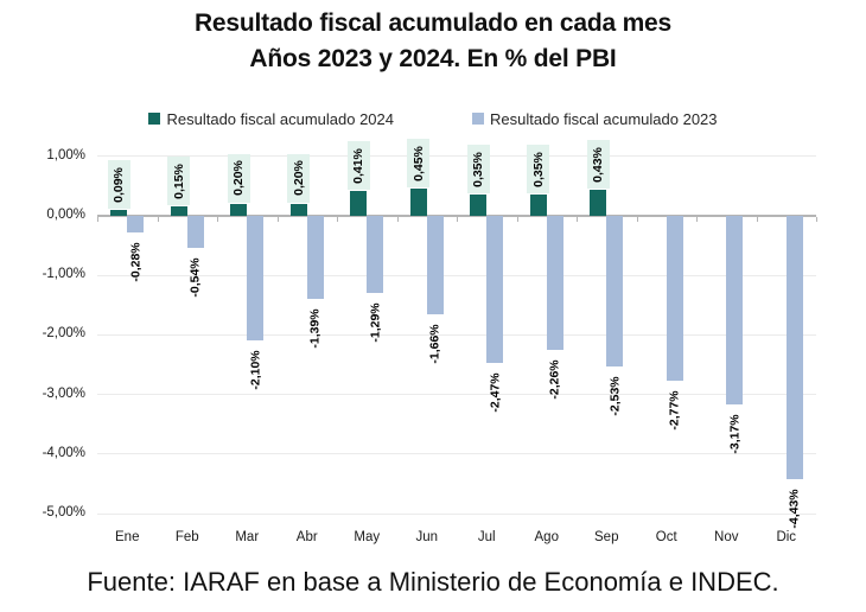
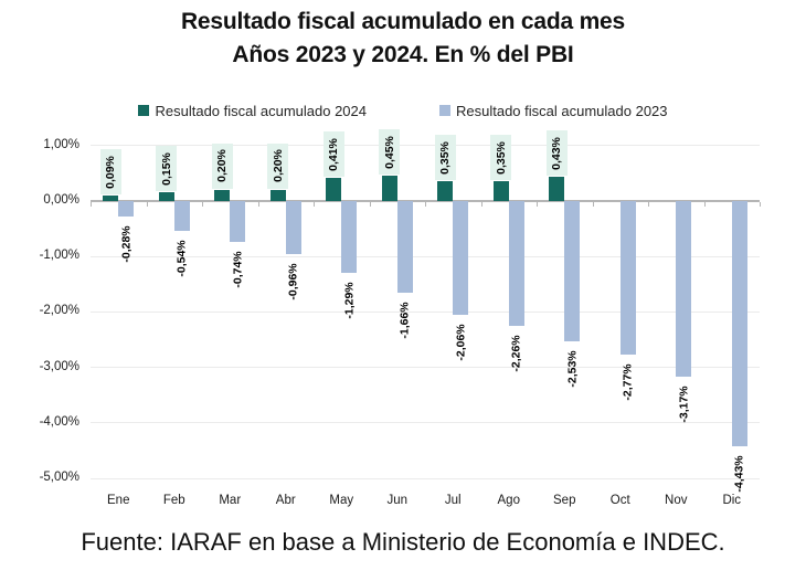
Resultado fiscal acumulado 2023/Mar: -2,10% -> -0,74%
Resultado fiscal acumulado 2023/Abr: -1,39% -> -0,96%
Resultado fiscal acumulado 2023/Jul: -2,47% -> -2,06%
